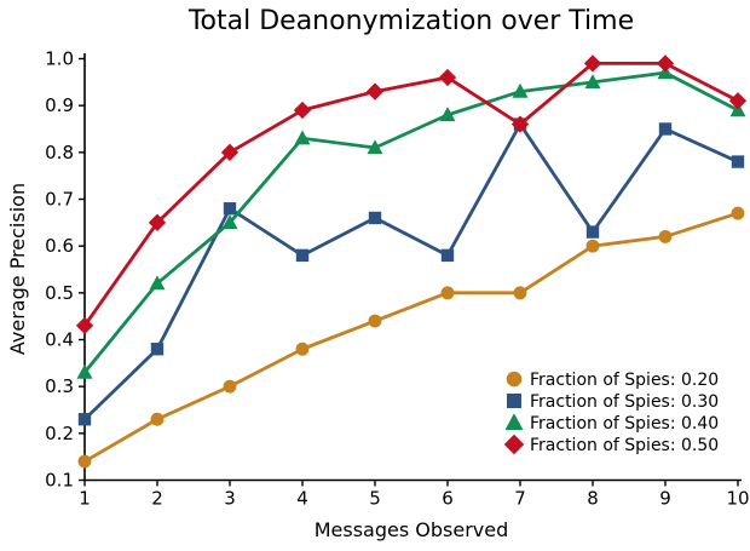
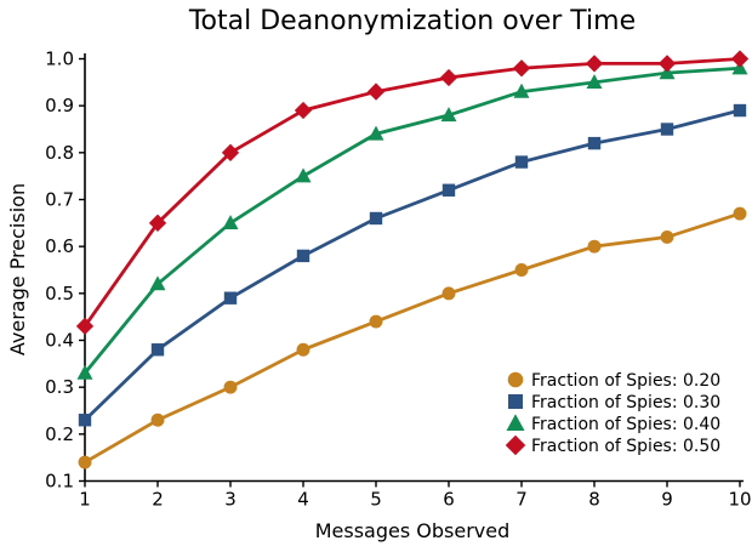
Fraction of Spies: 0.30/3: 0.68 -> 0.49
Fraction of Spies: 0.40/4: 0.83 -> 0.75
Fraction of Spies: 0.40/5: 0.81 -> 0.84
Fraction of Spies: 0.30/6: 0.58 -> 0.72
Fraction of Spies: 0.20/7: 0.50 -> 0.55
Fraction of Spies: 0.30/7: 0.86 -> 0.78
Fraction of Spies: 0.50/7: 0.86 -> 0.98
Fraction of Spies: 0.30/8: 0.63 -> 0.82
Fraction of Spies: 0.30/10: 0.78 -> 0.89
Fraction of Spies: 0.40/10: 0.89 -> 0.98
Fraction of Spies: 0.50/10: 0.91 -> 1.00
